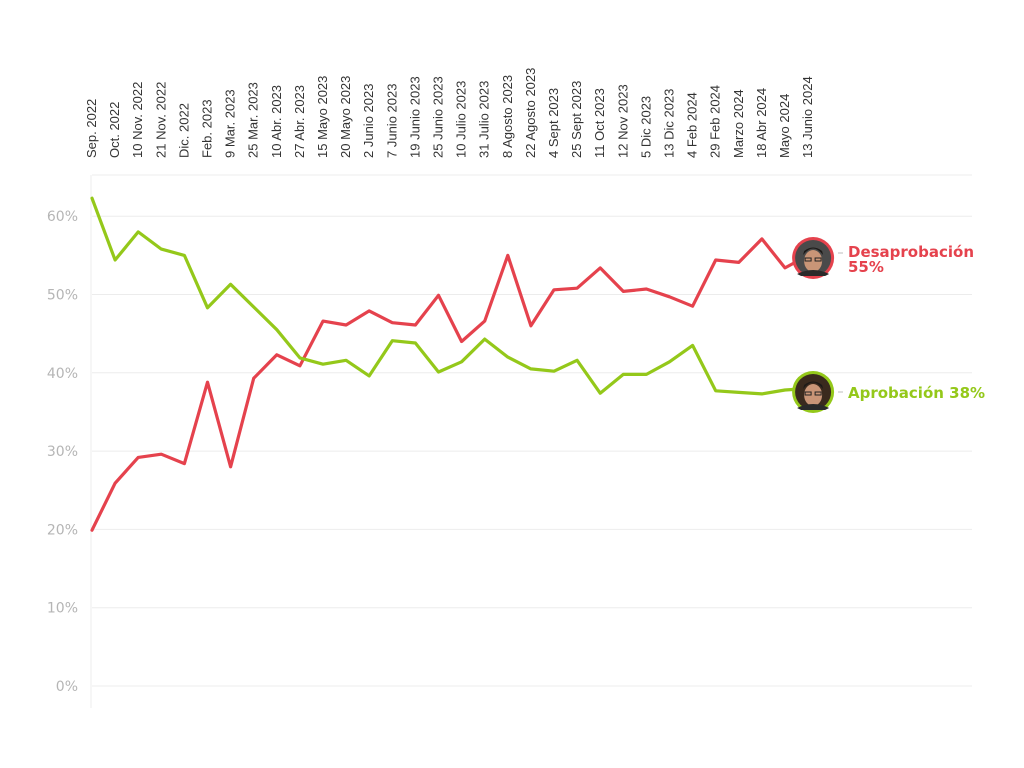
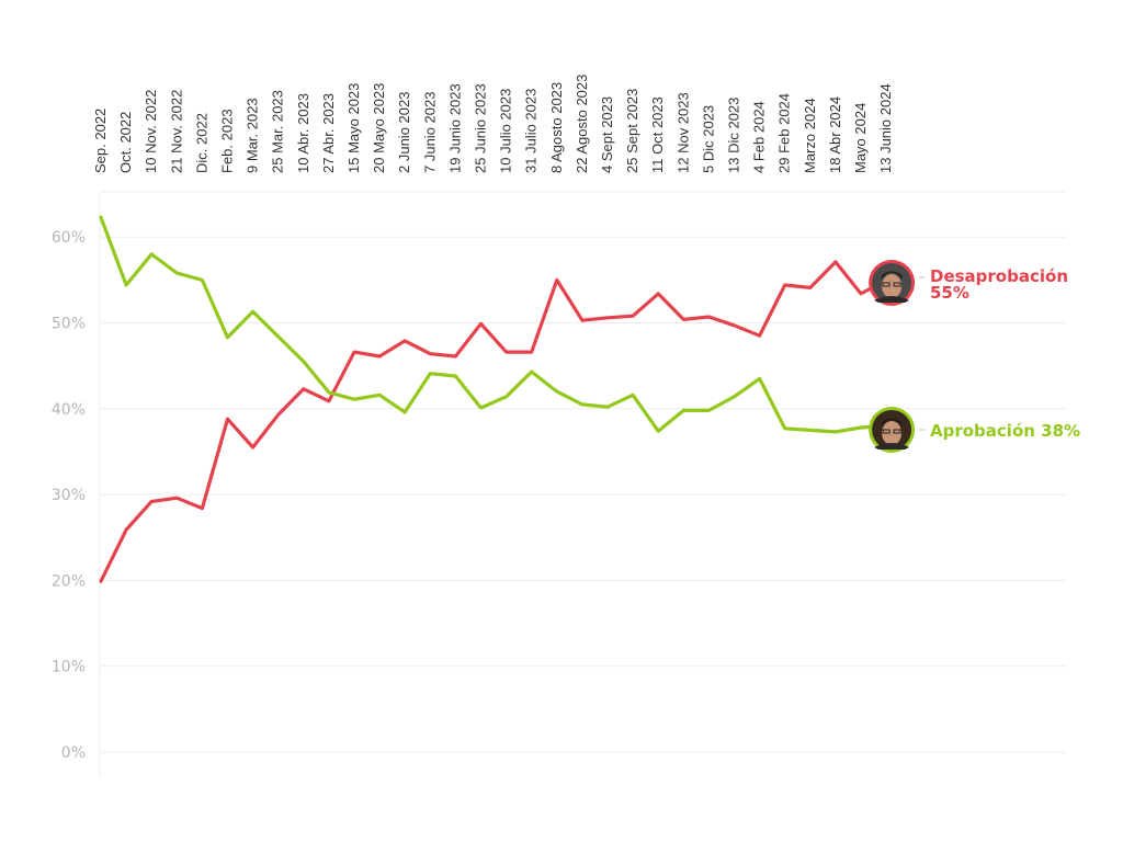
Desaprobación/9 Mar. 2023: 28% -> 36%
Desaprobación/10 Julio 2023: 44% -> 47%
Desaprobación/22 Agosto 2023: 46% -> 50%
